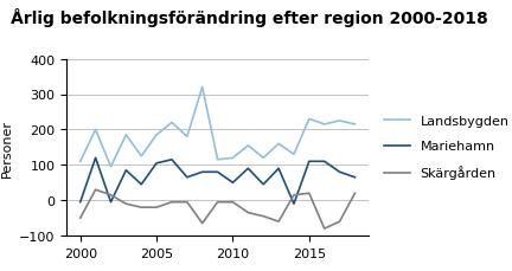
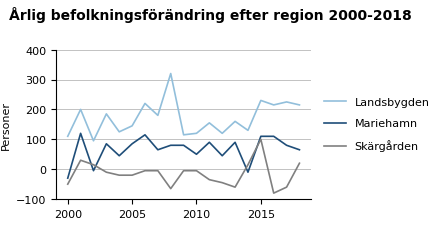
Mariehamn/2000: -5 -> -30
Landsbygden/2005: 185 -> 145
Mariehamn/2005: 105 -> 85
Skärgården/2015: 20 -> 100
